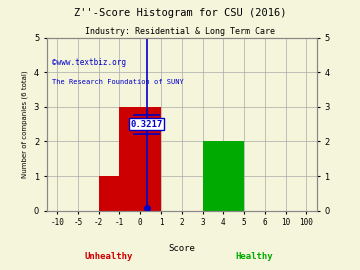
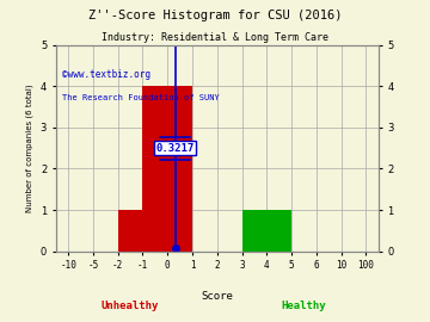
0: 3 -> 4
4: 2 -> 1
